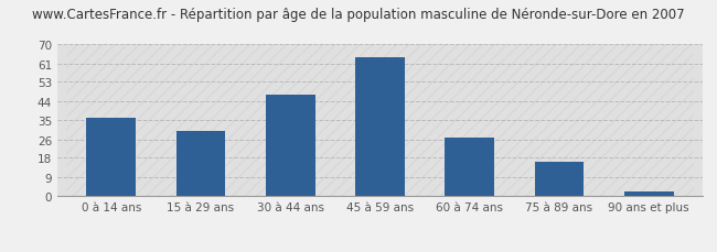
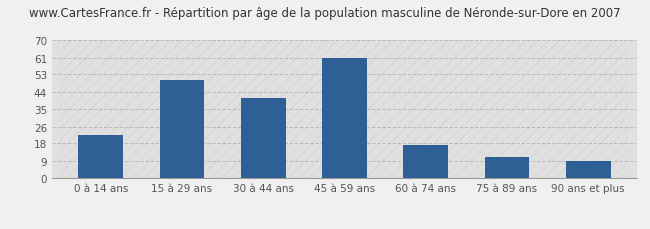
0 à 14 ans: 36 -> 22
15 à 29 ans: 30 -> 50
30 à 44 ans: 47 -> 41
45 à 59 ans: 64 -> 61
60 à 74 ans: 27 -> 17
75 à 89 ans: 16 -> 11
90 ans et plus: 2 -> 9
